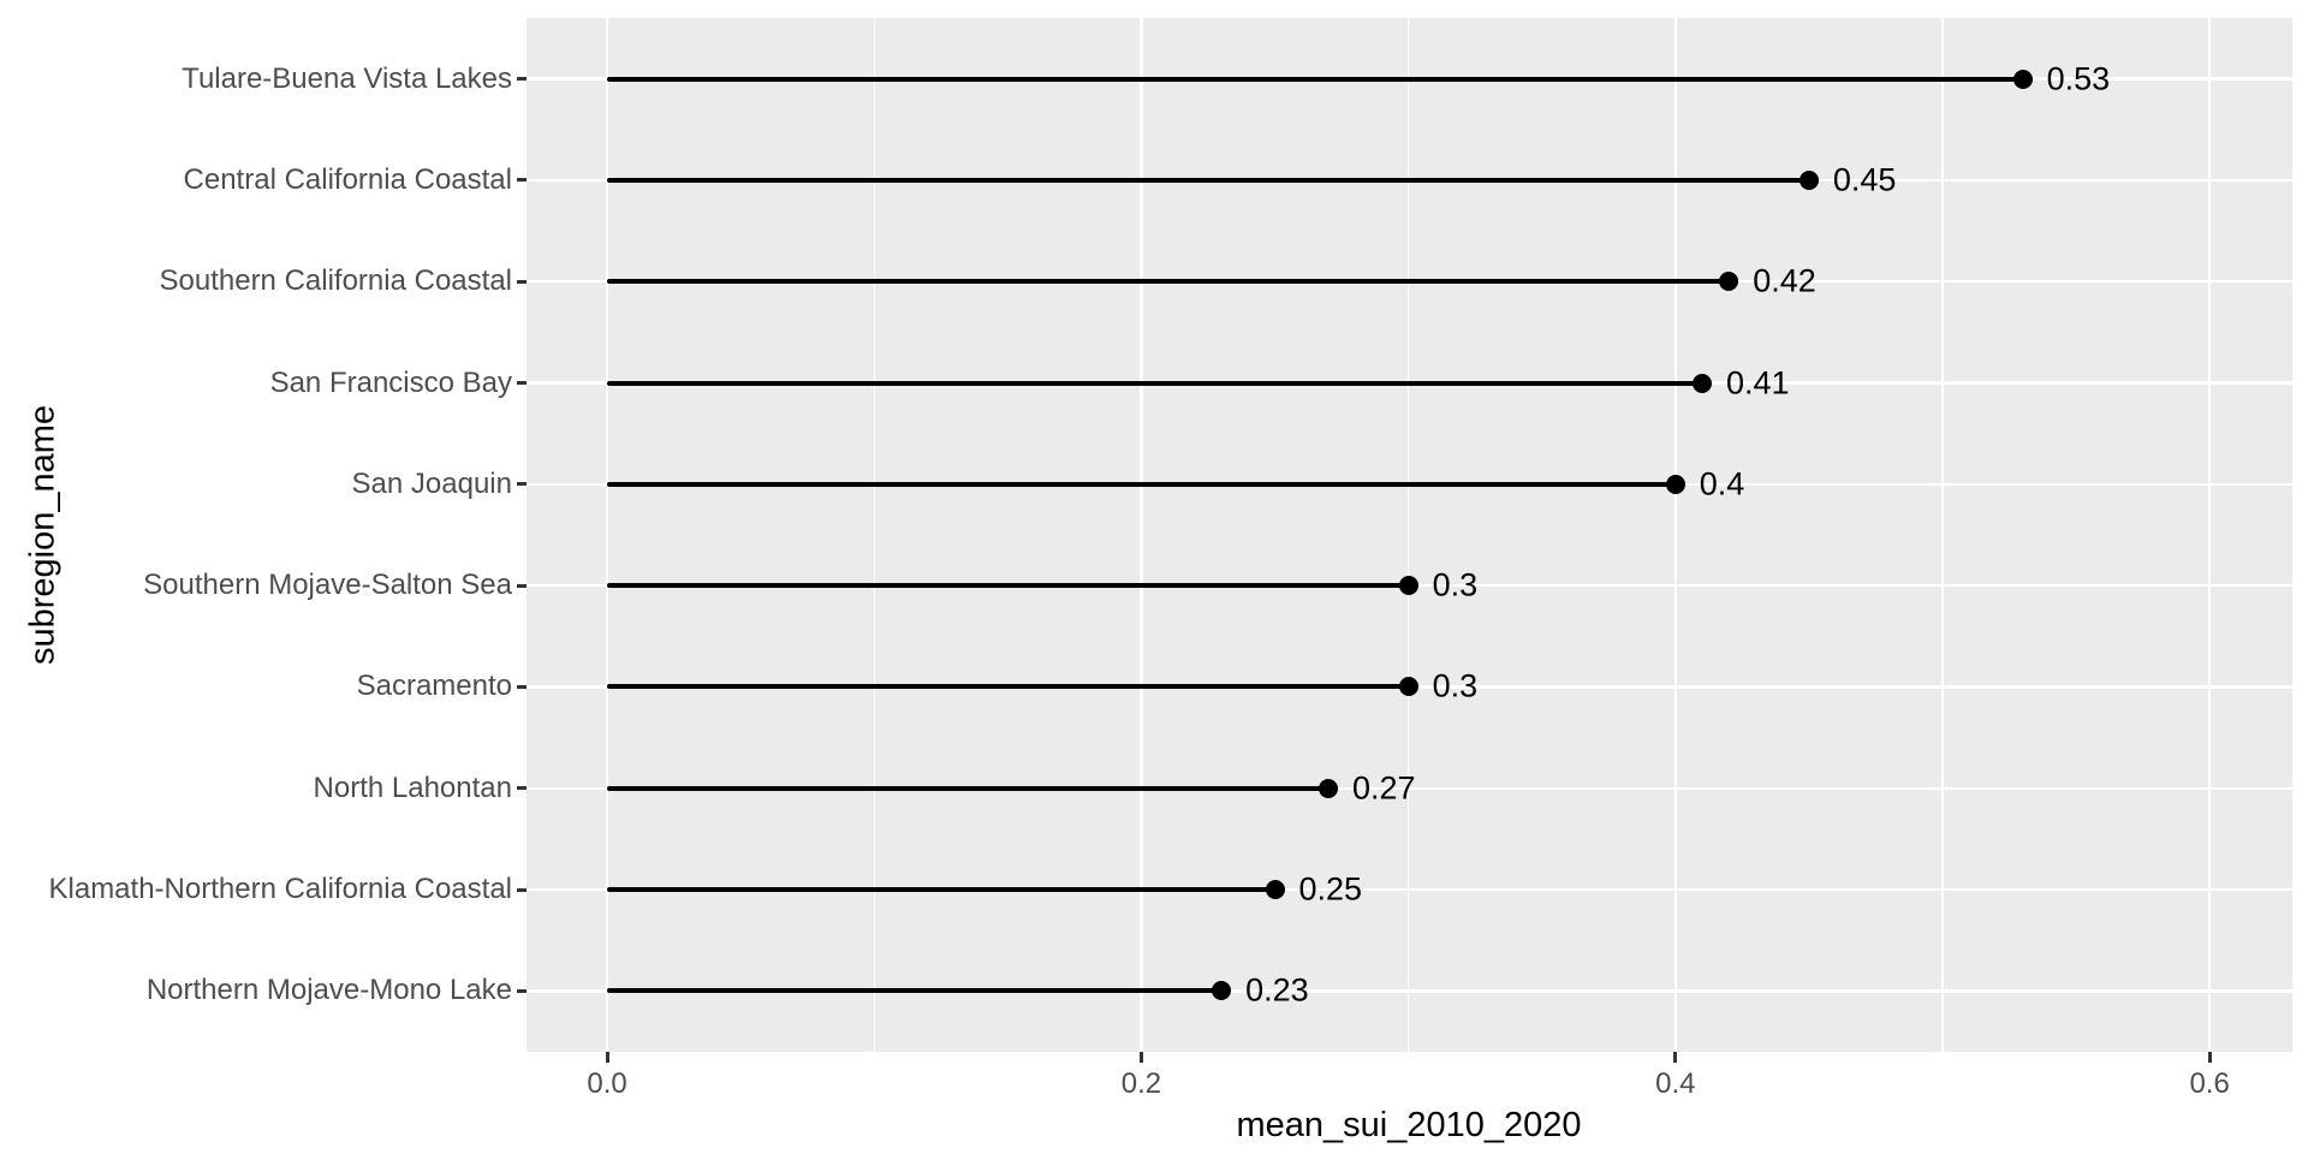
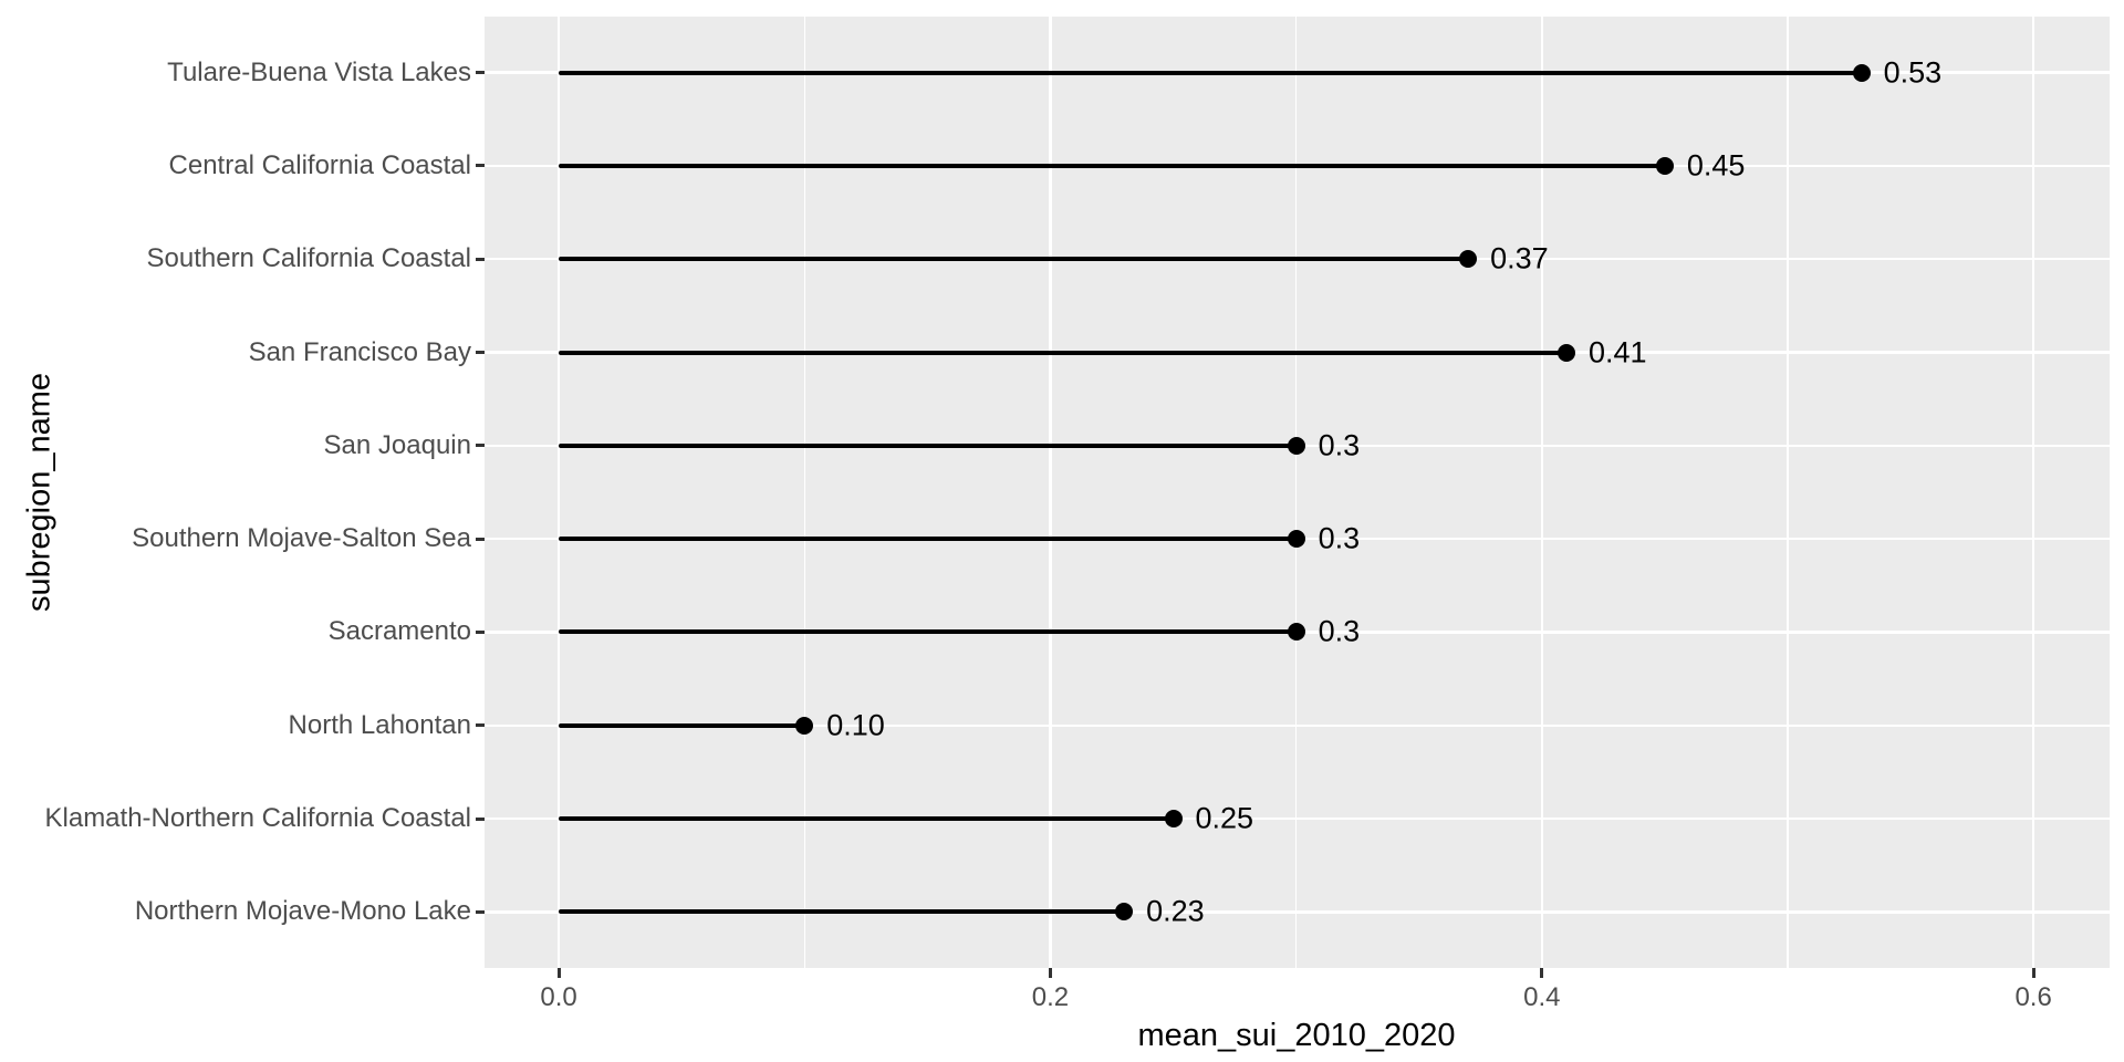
Southern California Coastal: 0.42 -> 0.37
San Joaquin: 0.4 -> 0.3
North Lahontan: 0.27 -> 0.10
